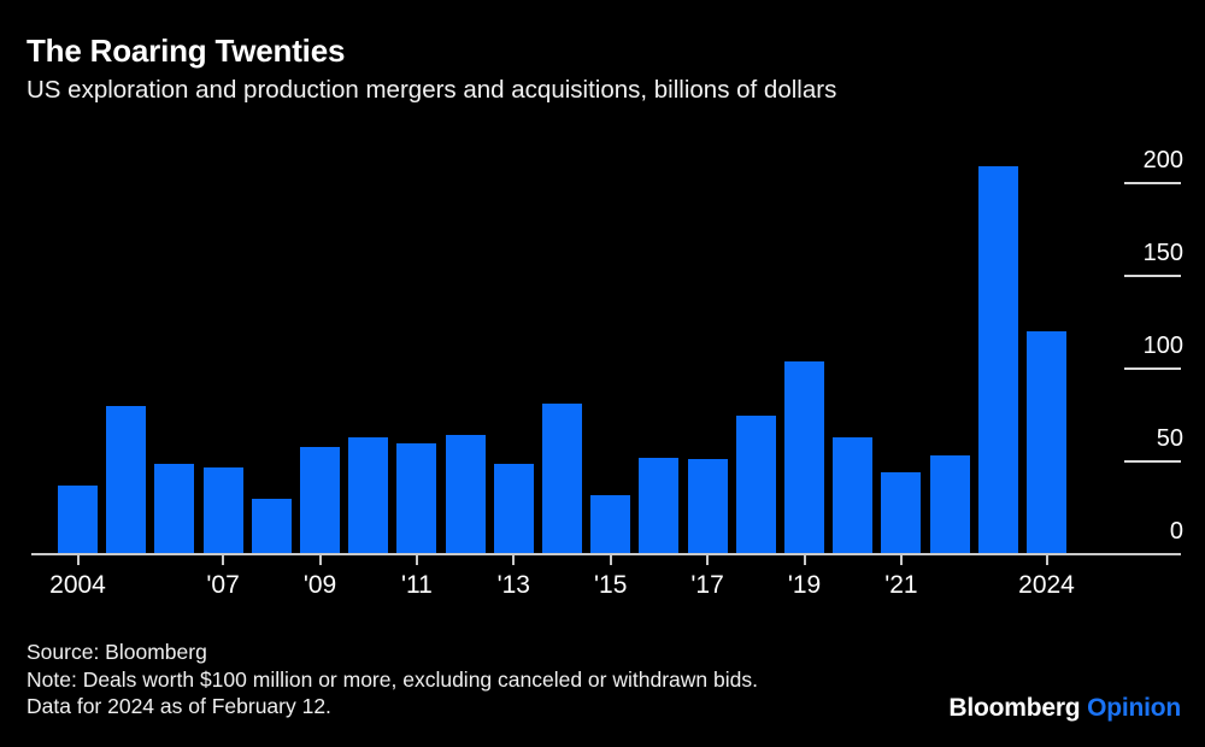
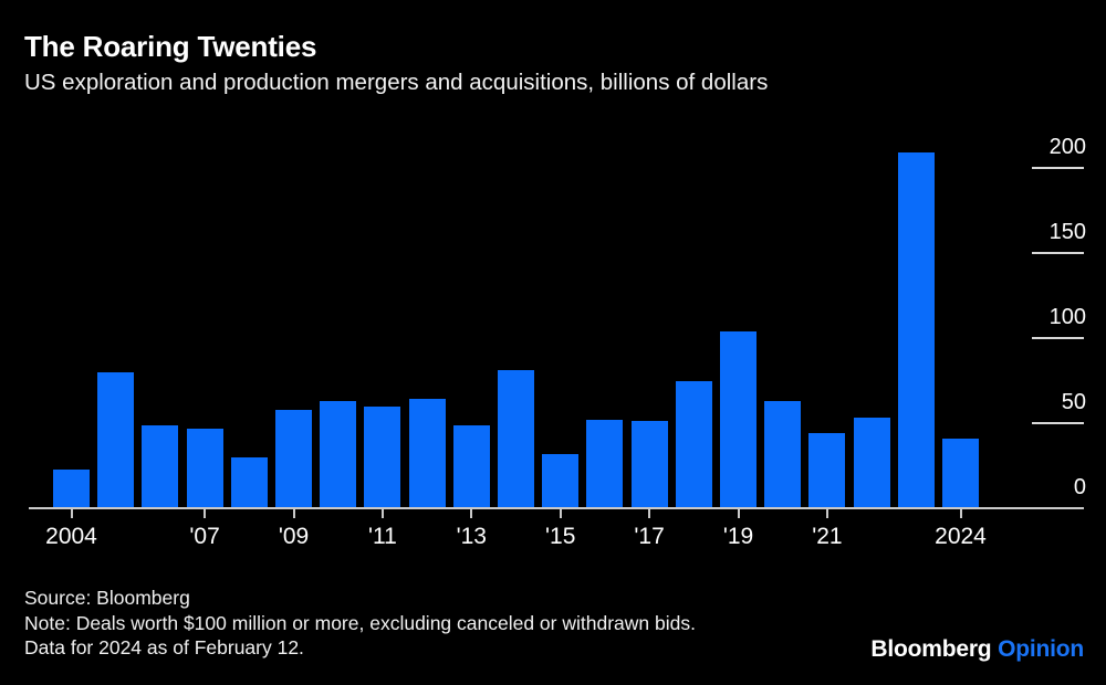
2004: 37 -> 23
2024: 120 -> 41
